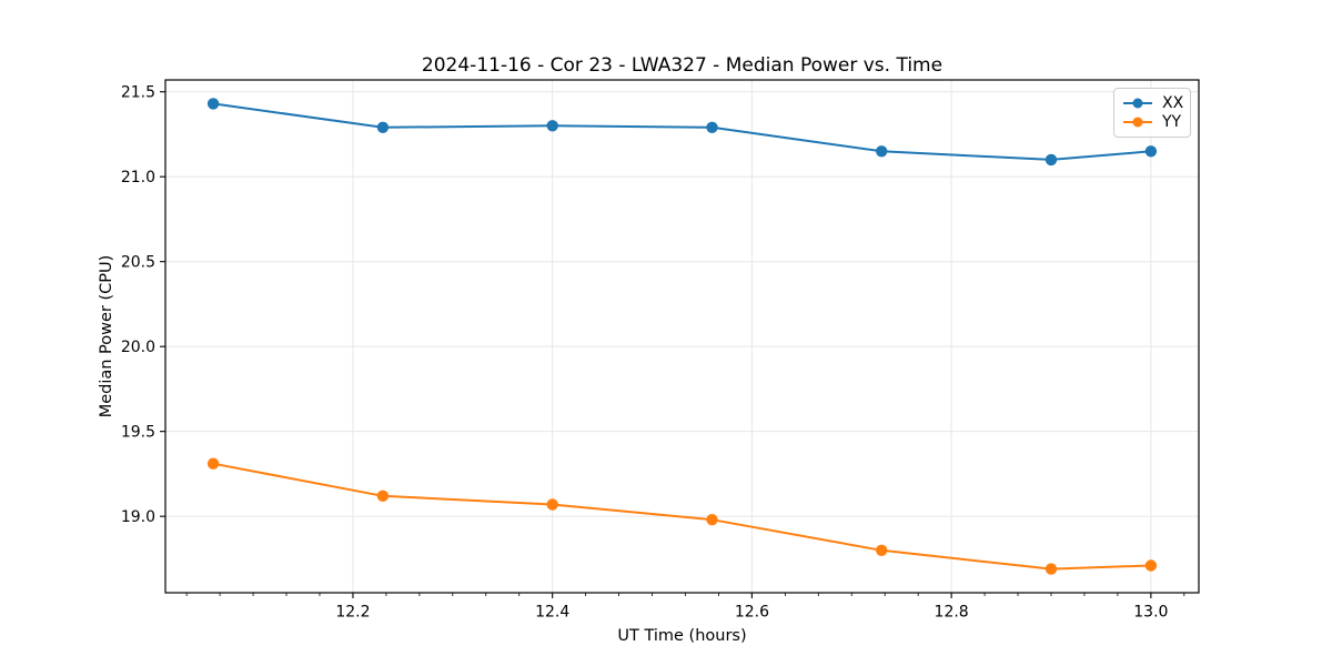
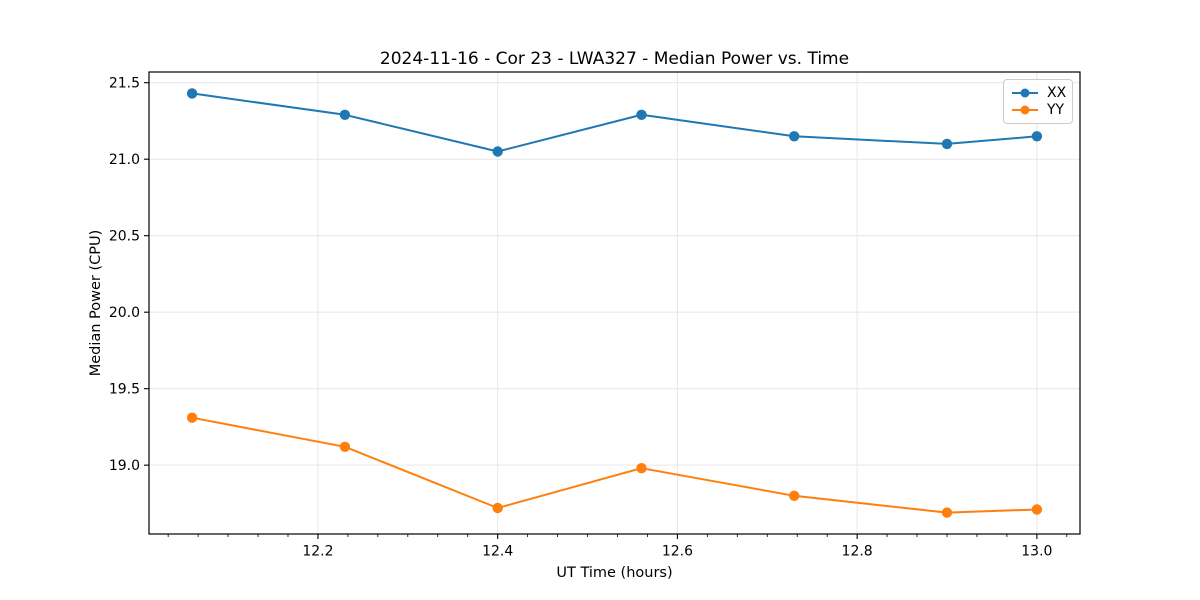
XX/12.4: 21.30 -> 21.05
YY/12.4: 19.07 -> 18.72
